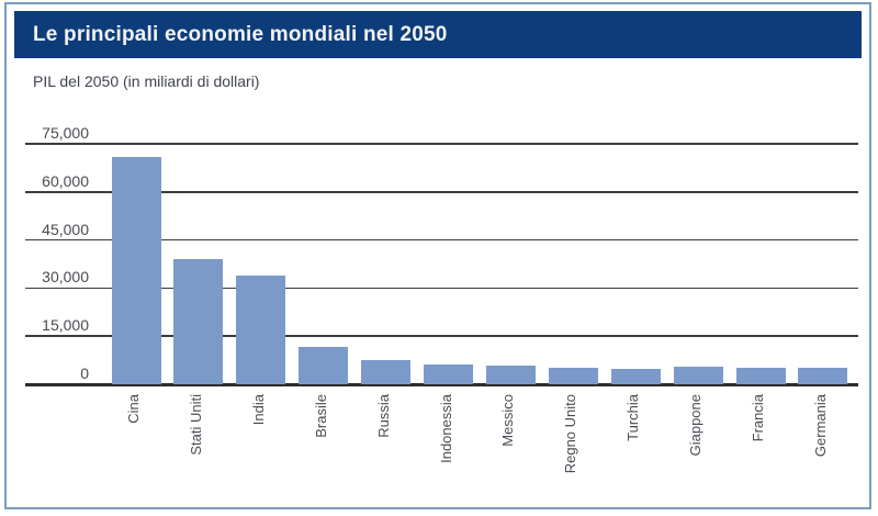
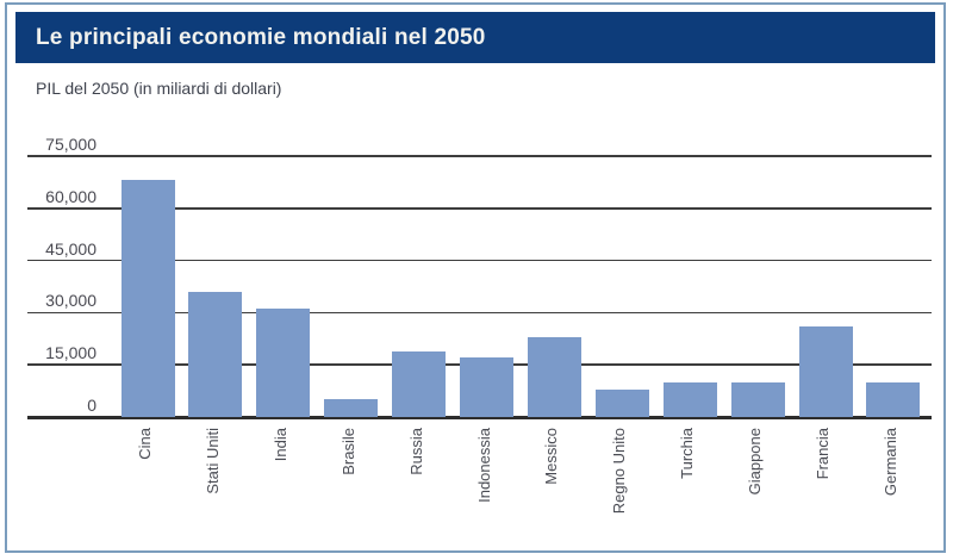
Cina: 71000 -> 68000
Stati Uniti: 39000 -> 36000
India: 34000 -> 31000
Brasile: 12000 -> 5000
Russia: 8000 -> 19000
Indonessia: 6000 -> 17000
Messico: 6000 -> 23000
Regno Unito: 5000 -> 8000
Turchia: 5000 -> 10000
Giappone: 6000 -> 10000
Francia: 5000 -> 26000
Germania: 5000 -> 10000
